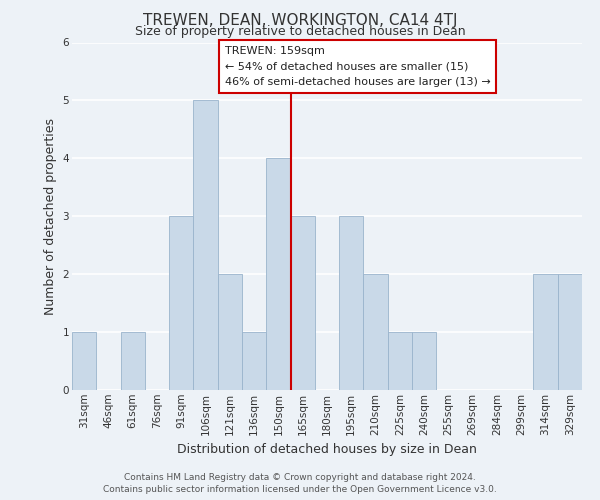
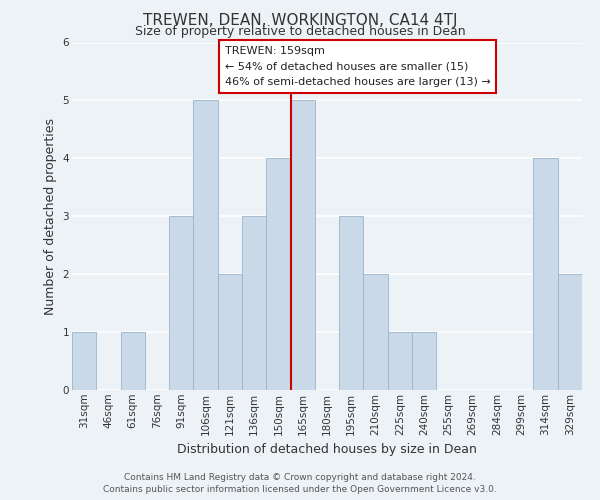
136sqm: 1 -> 3
165sqm: 3 -> 5
314sqm: 2 -> 4
